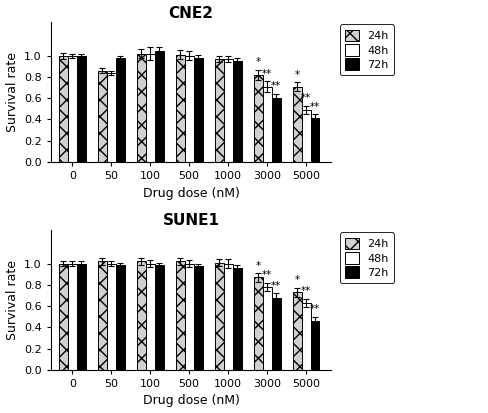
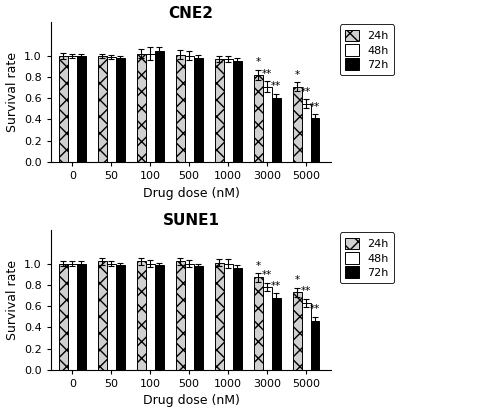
CNE2/24h/50: 0.86 -> 1.00
CNE2/48h/50: 0.84 -> 0.99
CNE2/48h/5000: 0.49 -> 0.55
